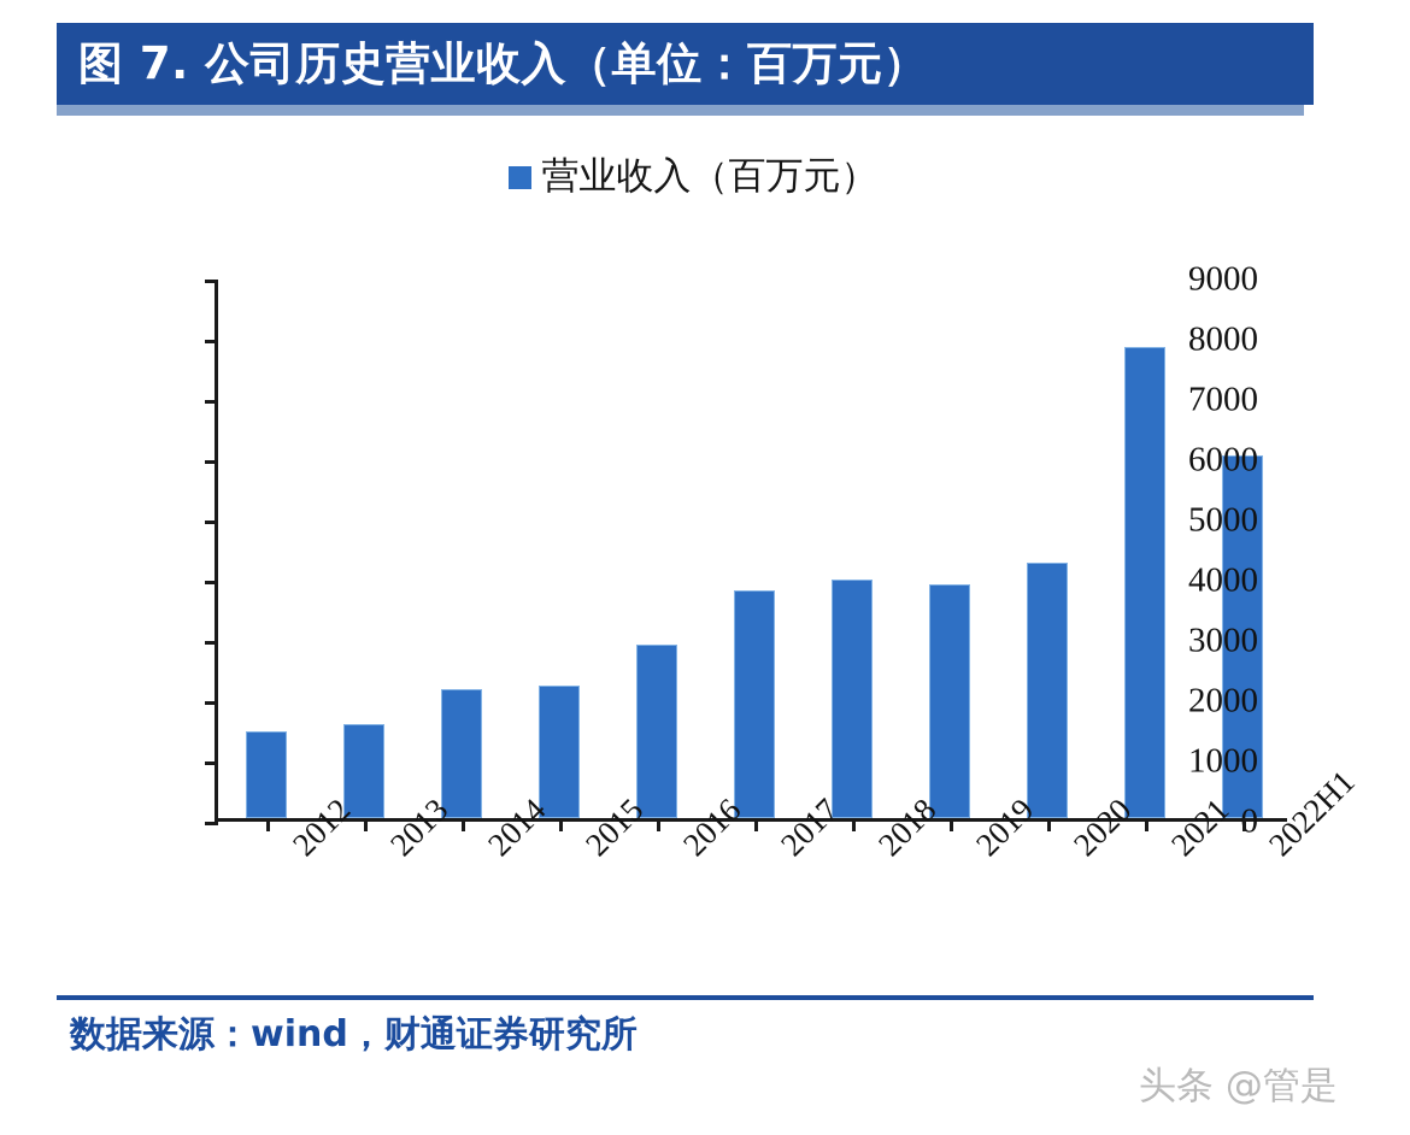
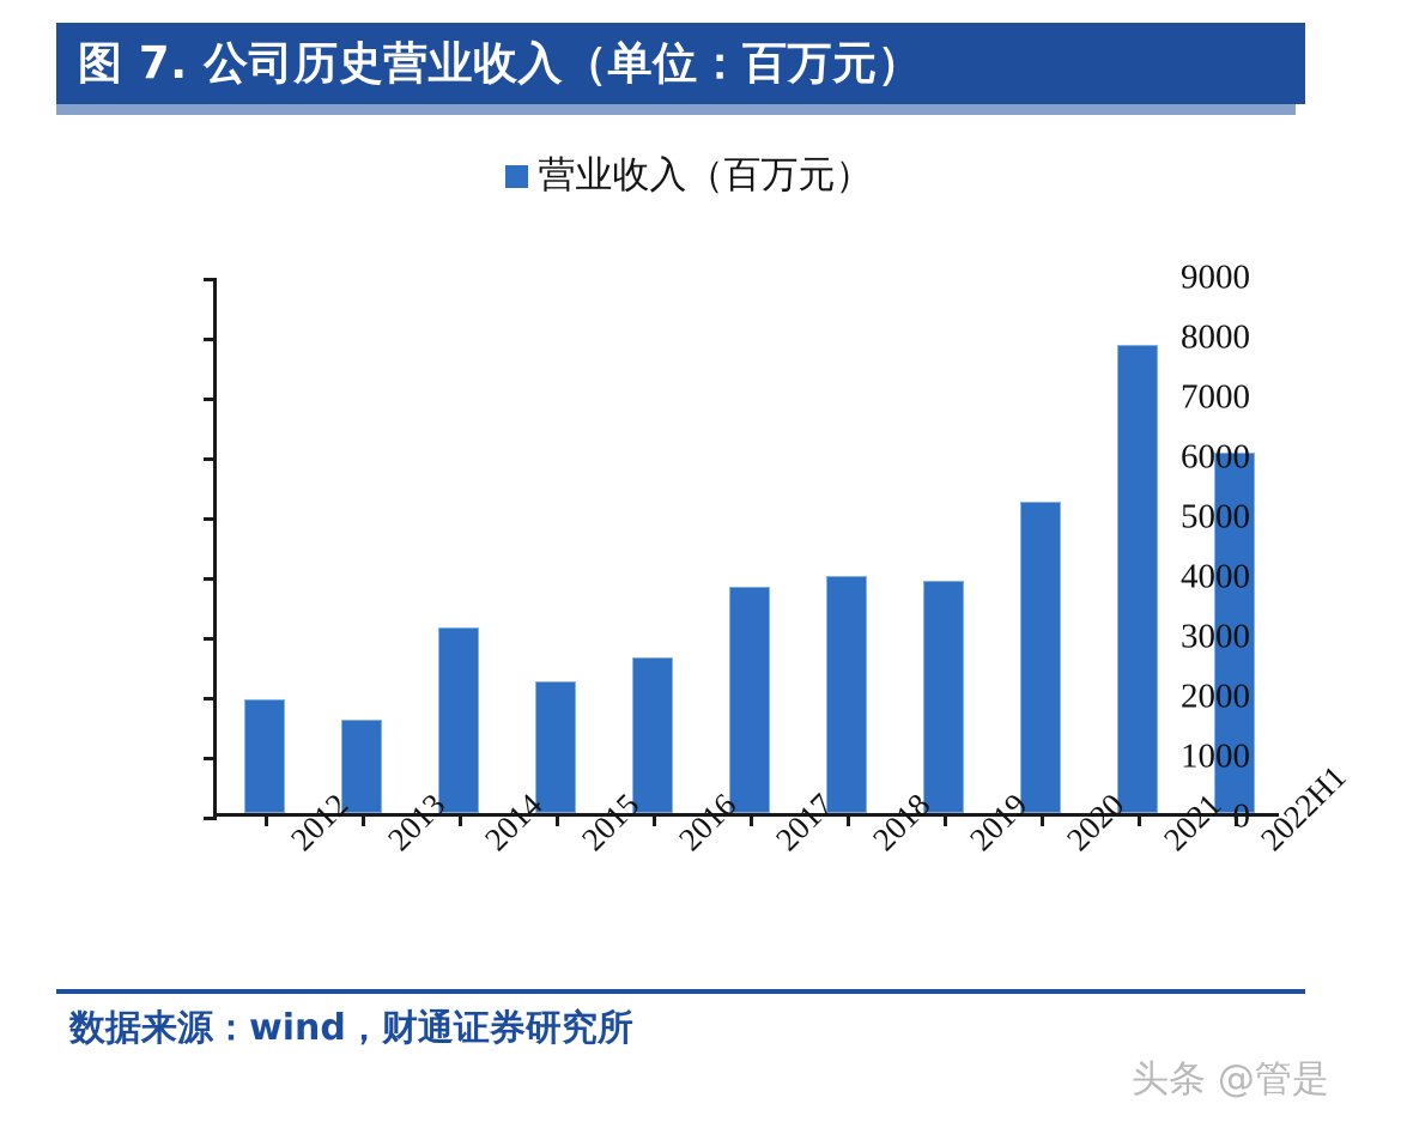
2012: 1400 -> 1900
2014: 2200 -> 3100
2016: 2900 -> 2600
2020: 4200 -> 5200
